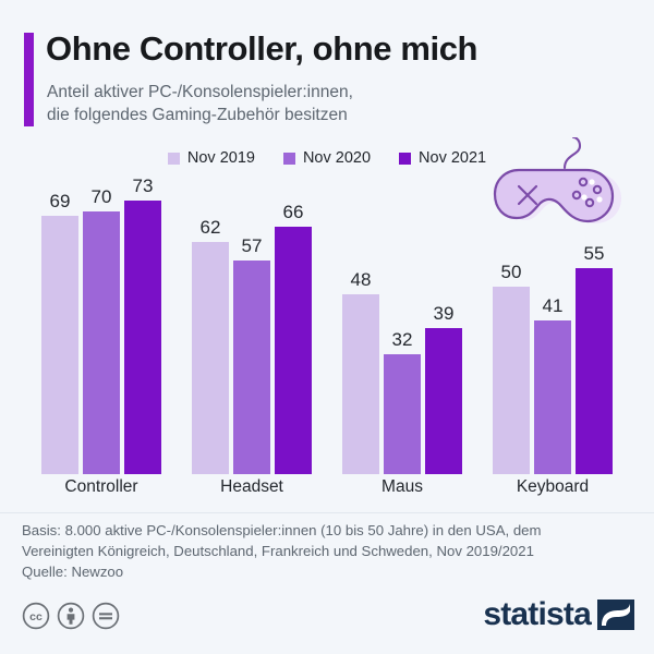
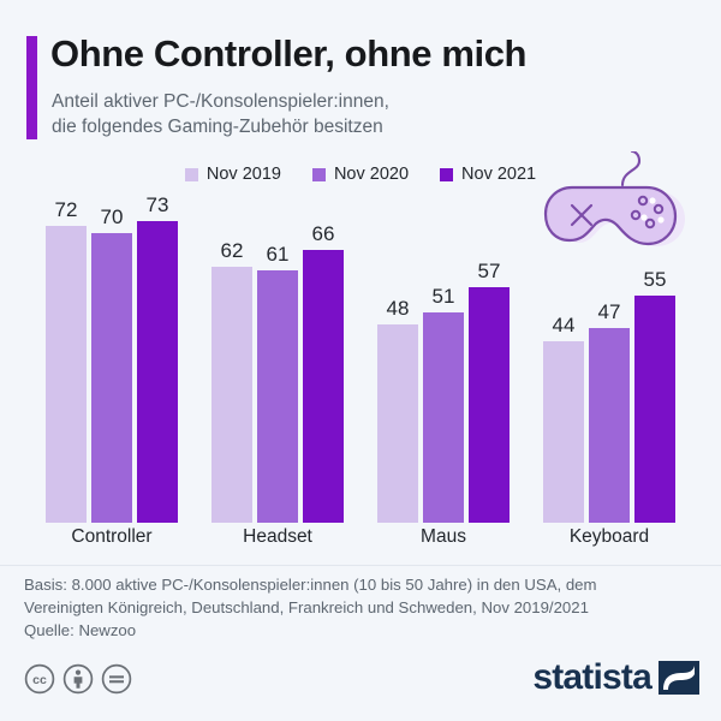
Nov 2019/Controller: 69 -> 72
Nov 2020/Headset: 57 -> 61
Nov 2020/Maus: 32 -> 51
Nov 2021/Maus: 39 -> 57
Nov 2019/Keyboard: 50 -> 44
Nov 2020/Keyboard: 41 -> 47
